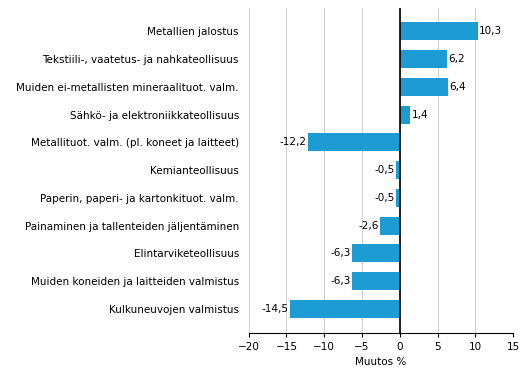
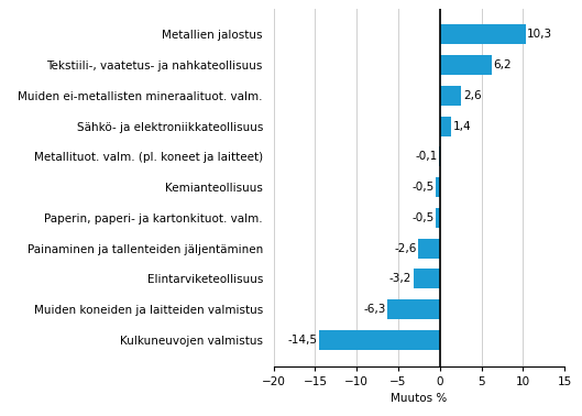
Muiden ei-metallisten mineraalituot. valm.: 6,4 -> 2,6
Metallituot. valm. (pl. koneet ja laitteet): -12,2 -> -0,1
Elintarviketeollisuus: -6,3 -> -3,2
